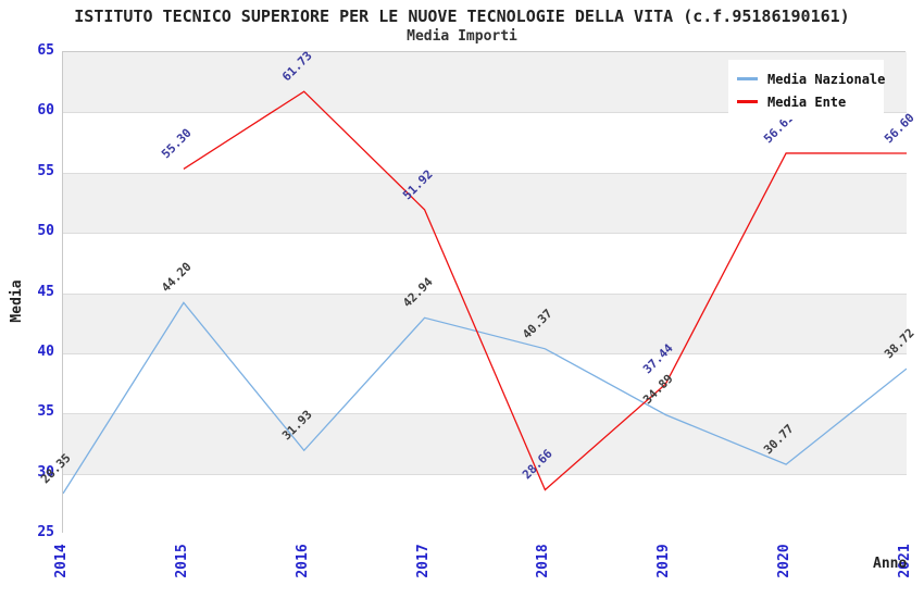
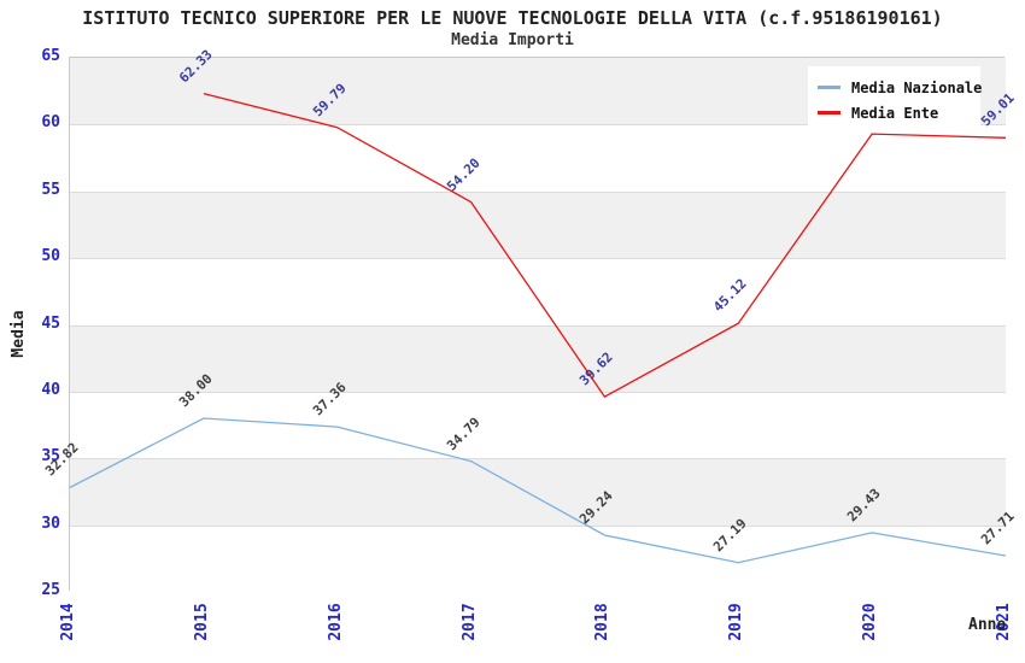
Media Nazionale/2014: 28.35 -> 32.82
Media Nazionale/2015: 44.20 -> 38.00
Media Ente/2015: 55.30 -> 62.33
Media Nazionale/2016: 31.93 -> 37.36
Media Ente/2016: 61.73 -> 59.79
Media Nazionale/2017: 42.94 -> 34.79
Media Ente/2017: 51.92 -> 54.20
Media Nazionale/2018: 40.37 -> 29.24
Media Ente/2018: 28.66 -> 39.62
Media Nazionale/2019: 34.89 -> 27.19
Media Ente/2019: 37.44 -> 45.12
Media Nazionale/2020: 30.77 -> 29.43
Media Ente/2020: 56.61 -> 59.30
Media Nazionale/2021: 38.72 -> 27.71
Media Ente/2021: 56.60 -> 59.01
